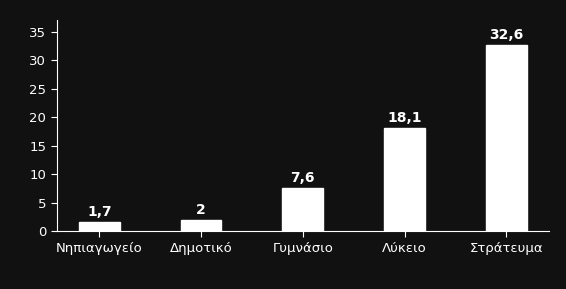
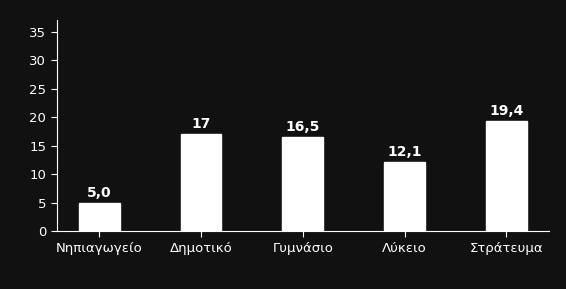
Νηπιαγωγείο: 1,7 -> 5,0
Δημοτικό: 2 -> 17
Γυμνάσιο: 7,6 -> 16,5
Λύκειο: 18,1 -> 12,1
Στράτευμα: 32,6 -> 19,4
